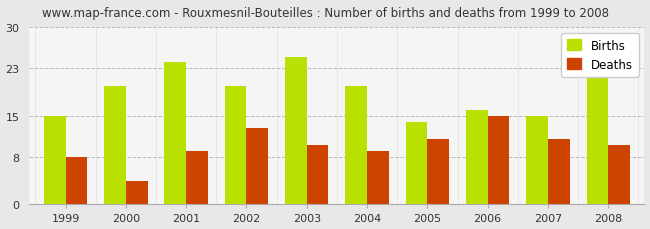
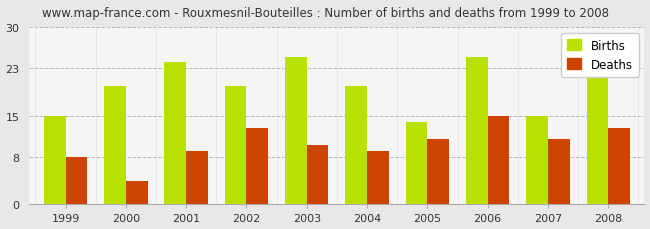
Births/2006: 16 -> 25
Deaths/2008: 10 -> 13
